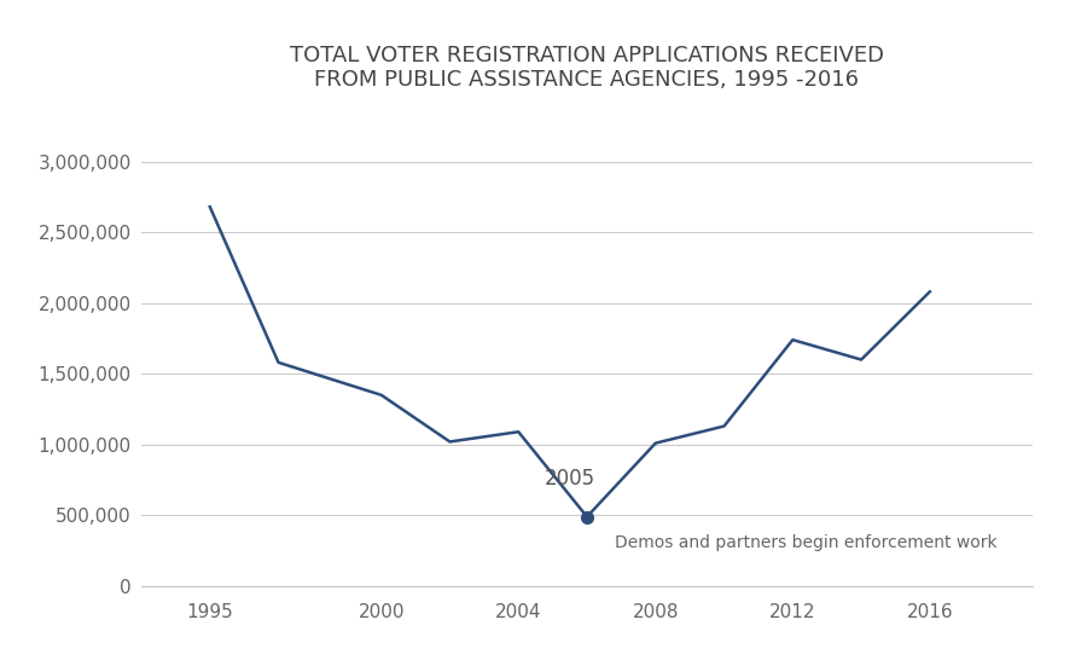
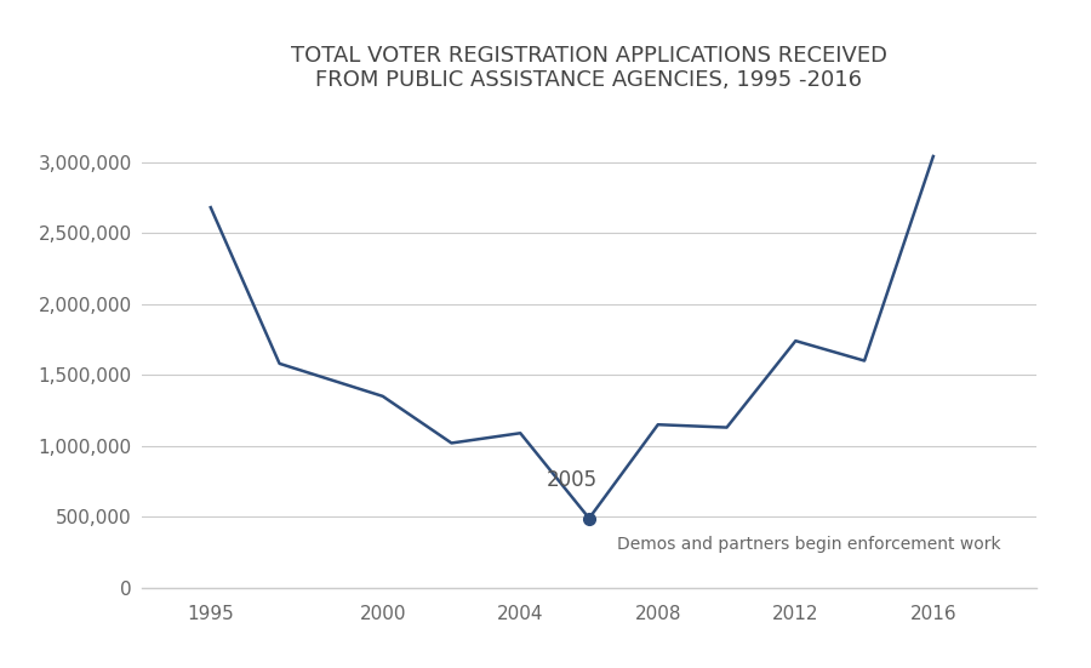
2008: 1,010,000 -> 1,150,000
2016: 2,080,000 -> 3,040,000
